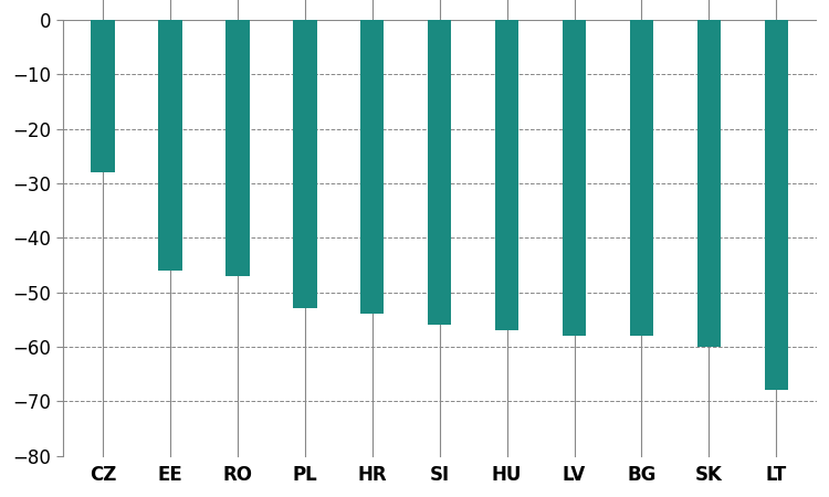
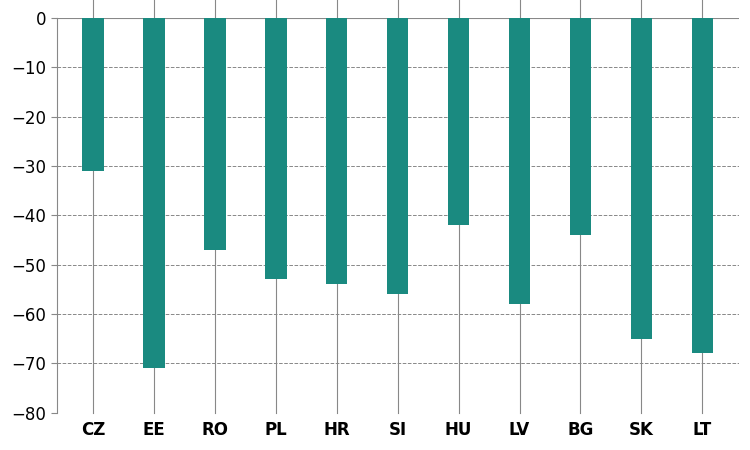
CZ: -28 -> -31
EE: -46 -> -71
HU: -57 -> -42
BG: -58 -> -44
SK: -60 -> -65
